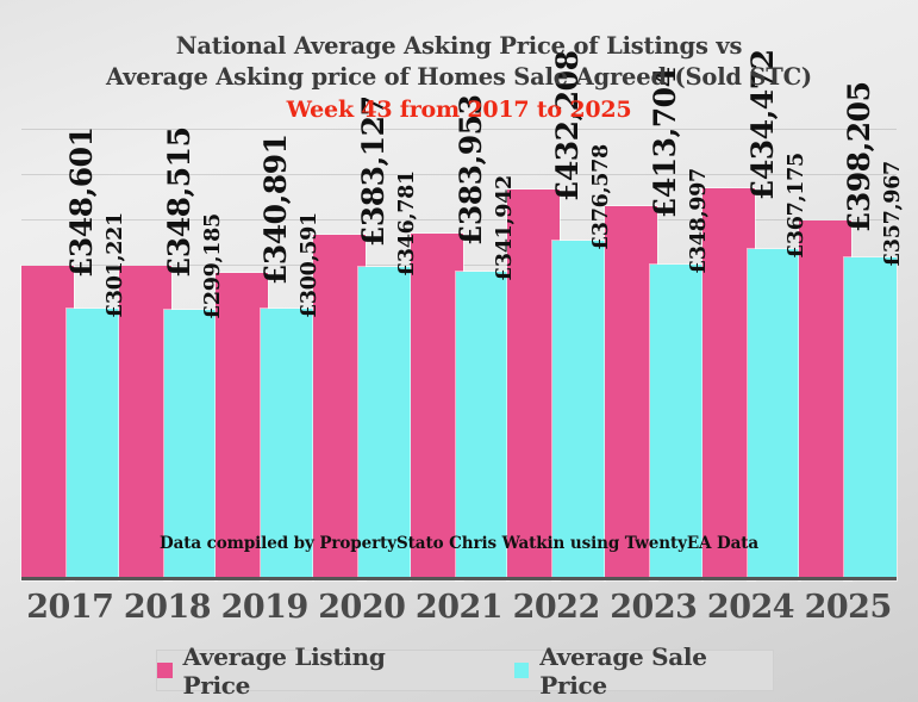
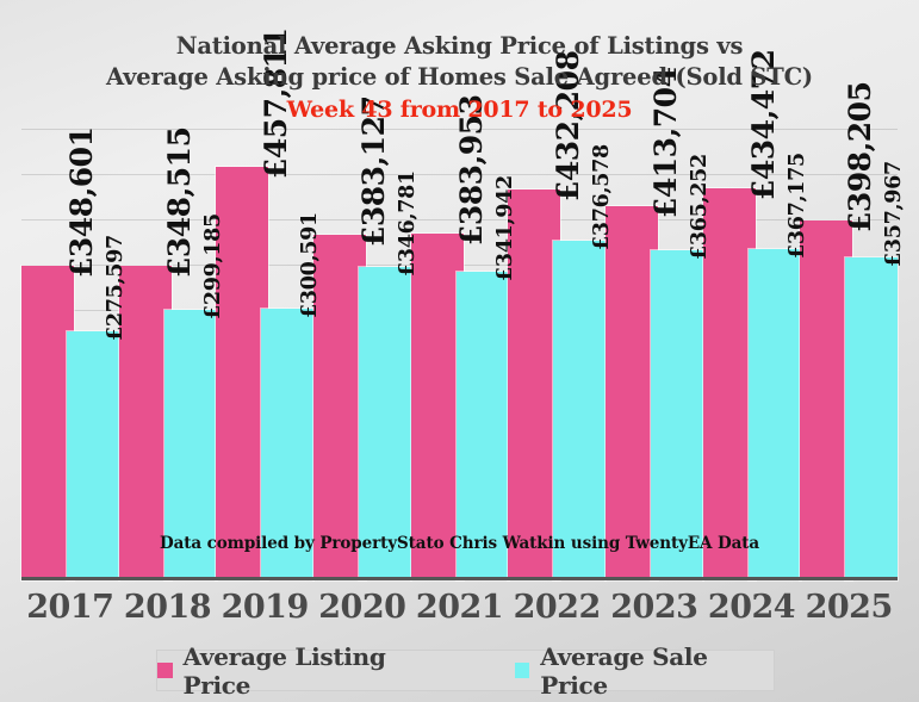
Average Sale Price/2017: £301,221 -> £275,597
Average Listing Price/2019: £340,891 -> £457,811
Average Sale Price/2023: £348,997 -> £365,252
